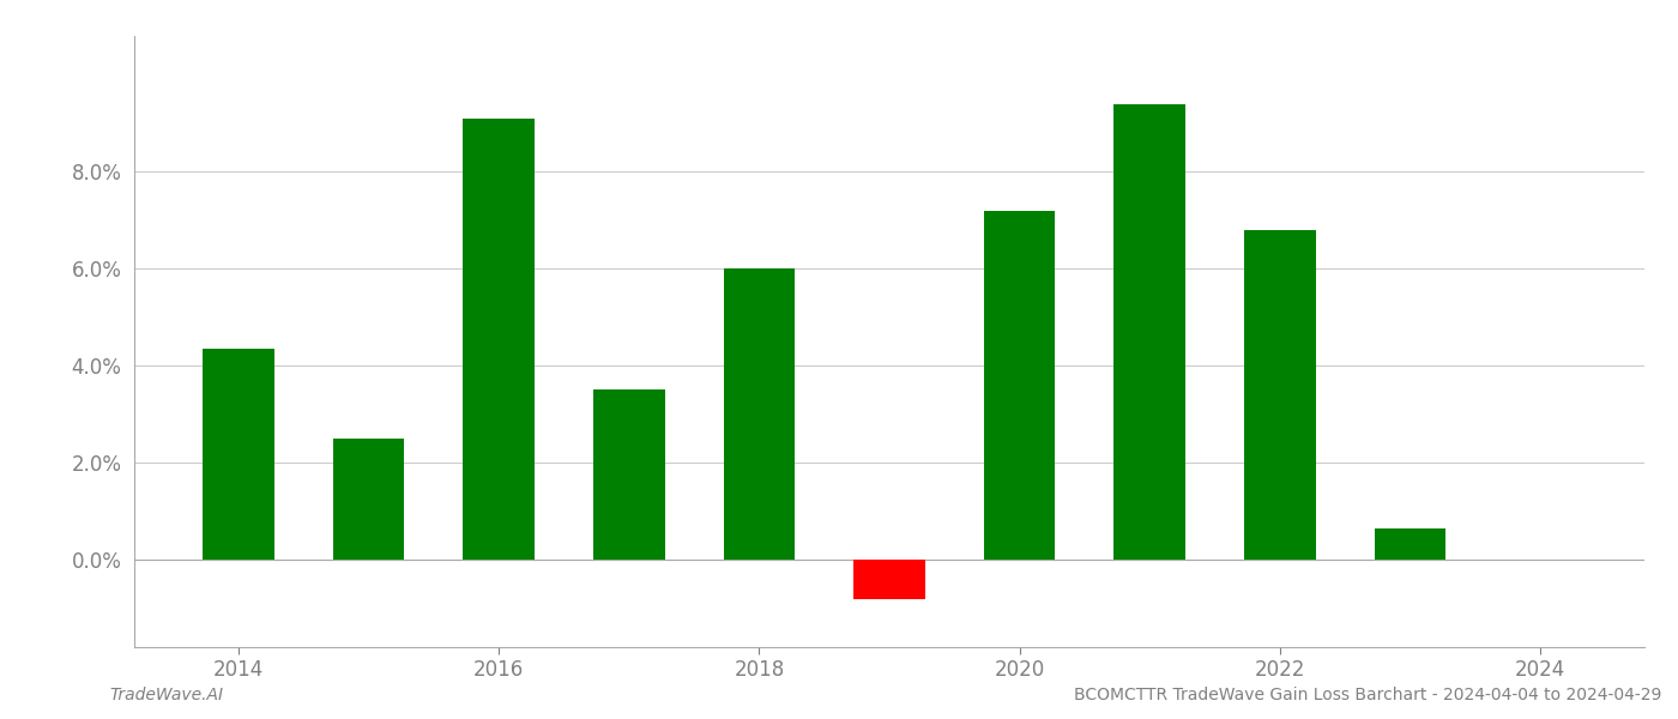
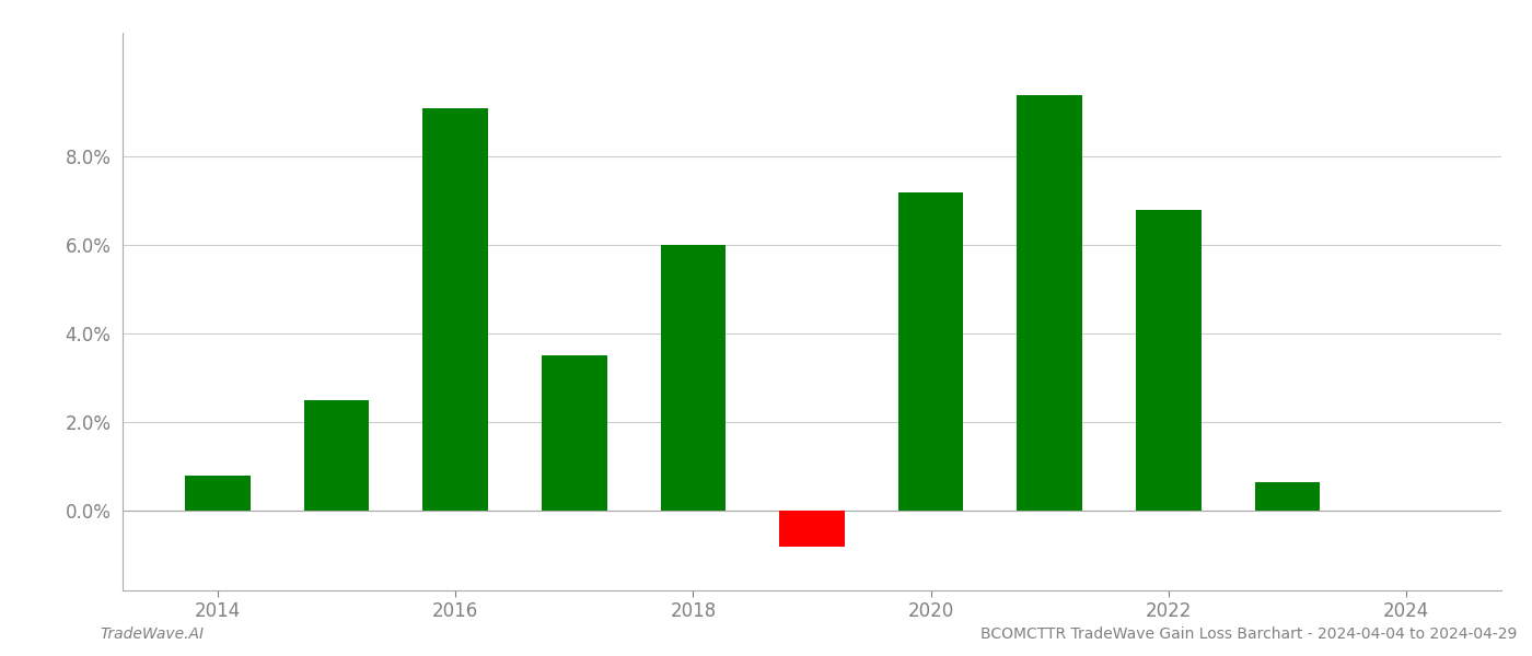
2014: 4.35% -> 0.80%
